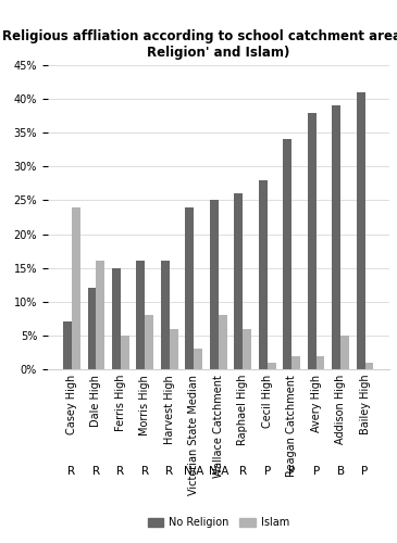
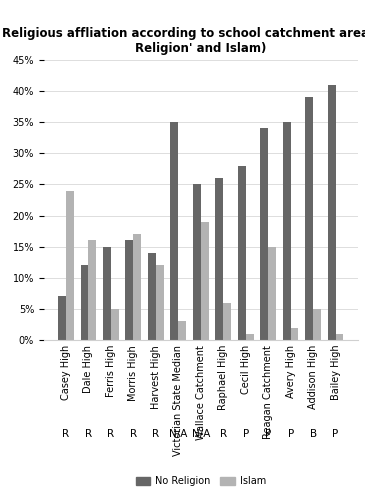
Islam/Morris High: 8% -> 17%
No Religion/Harvest High: 16% -> 14%
Islam/Harvest High: 6% -> 12%
No Religion/Victorian State Median: 24% -> 35%
Islam/Wallace Catchment: 8% -> 19%
Islam/Reagan Catchment: 2% -> 15%
No Religion/Avery High: 38% -> 35%
